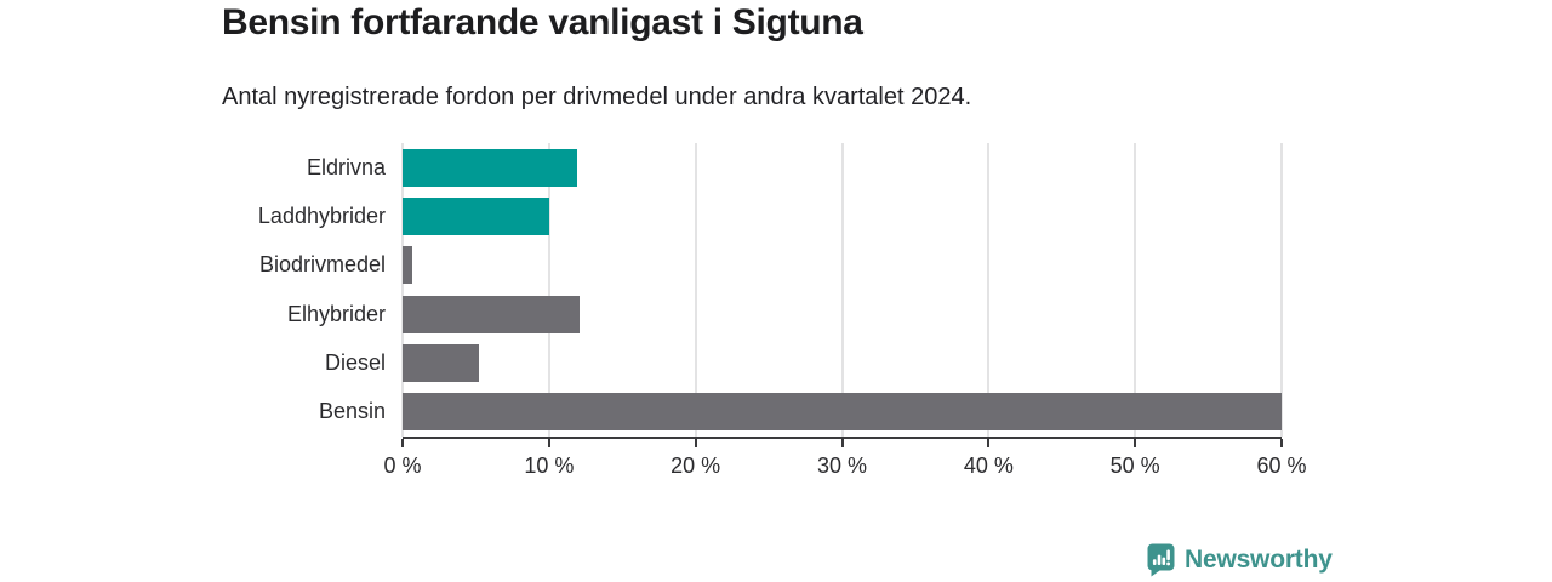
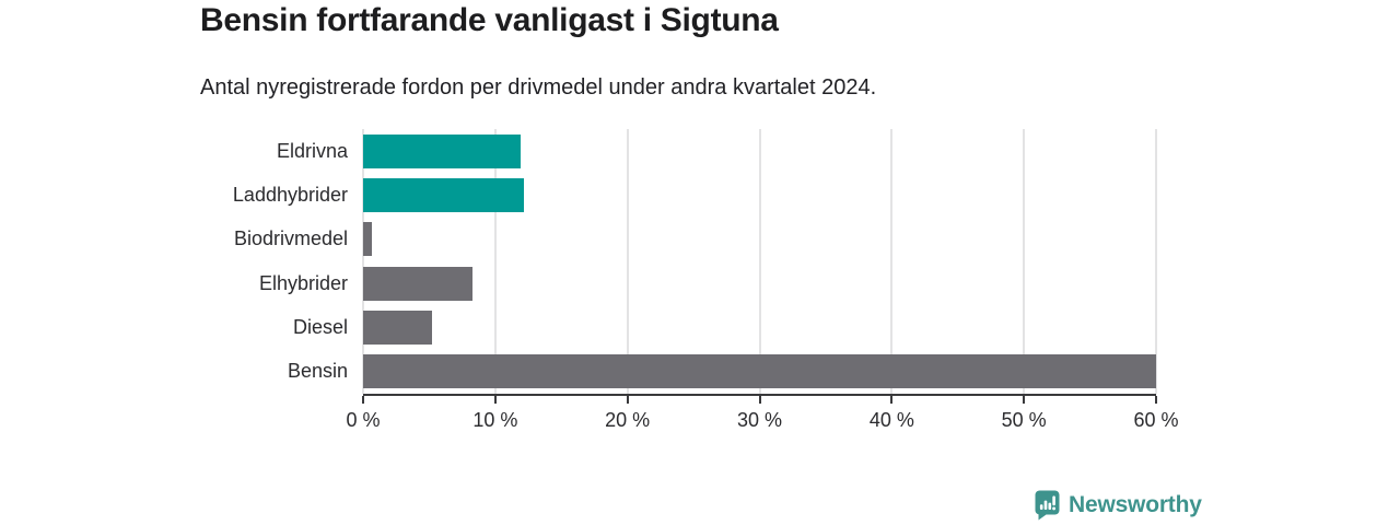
Laddhybrider: 10.0% -> 12.2%
Elhybrider: 12.1% -> 8.3%
